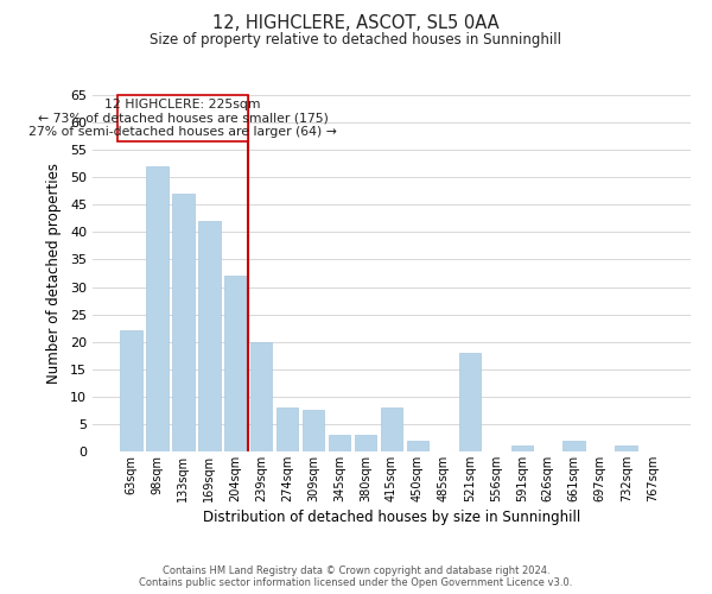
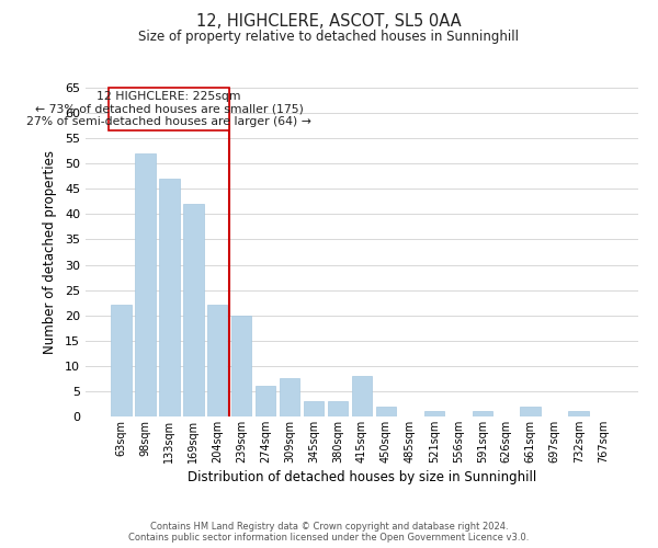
204sqm: 32.0 -> 22.0
274sqm: 8.0 -> 6.0
521sqm: 18.0 -> 1.0
